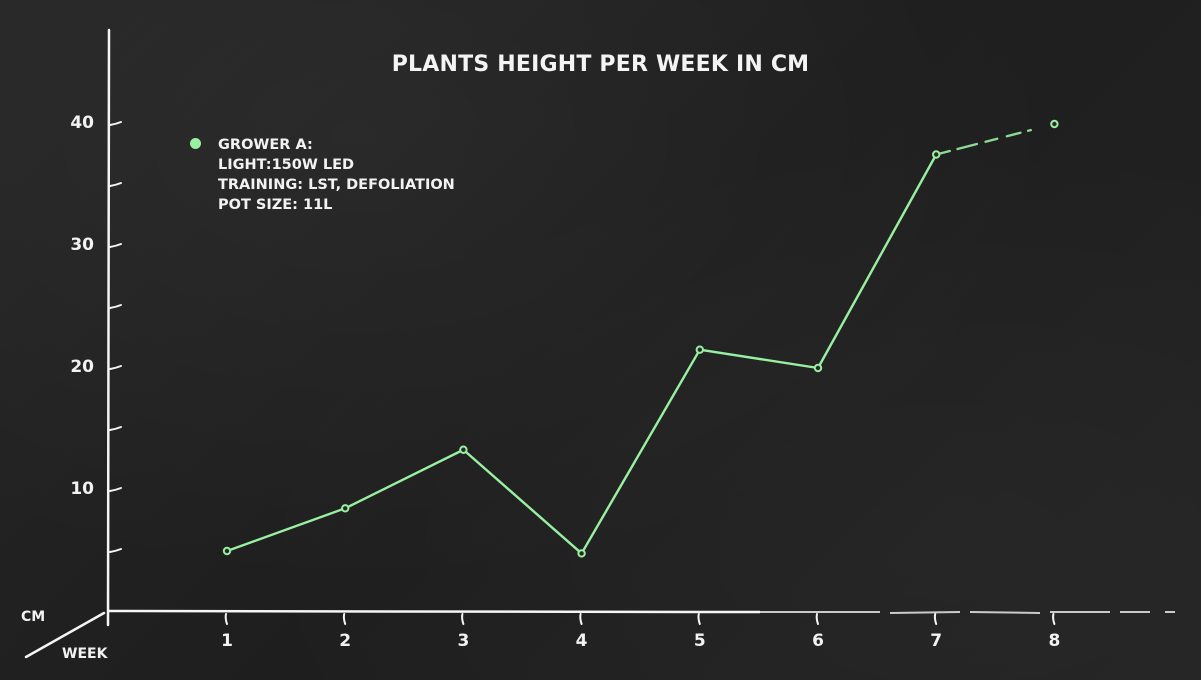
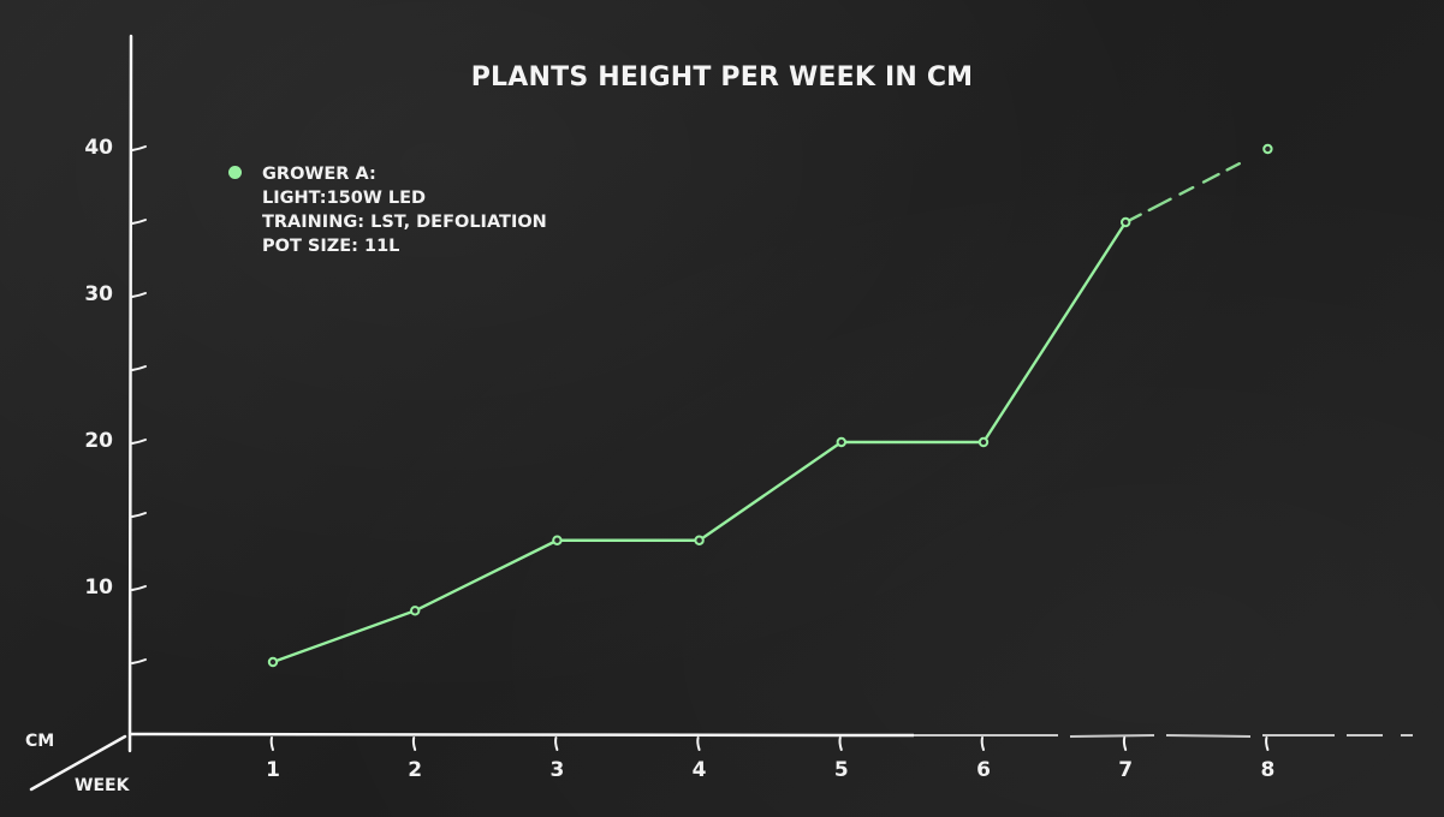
4: 4.8 -> 13.3
5: 21.5 -> 20.0
7: 37.5 -> 35.0
